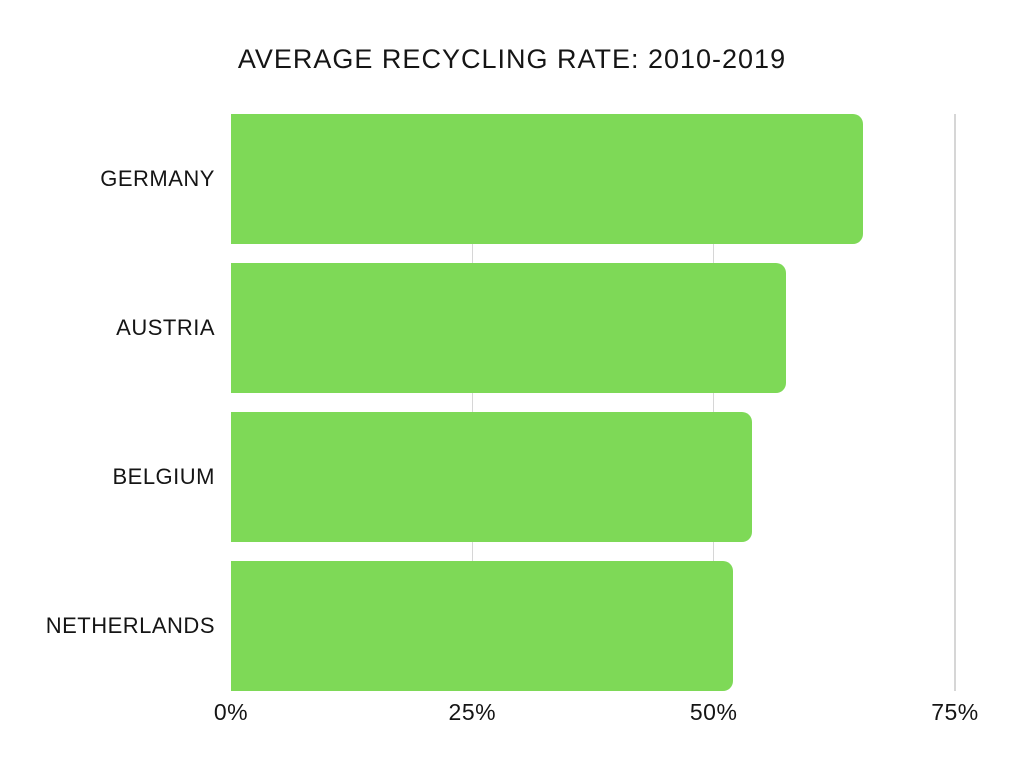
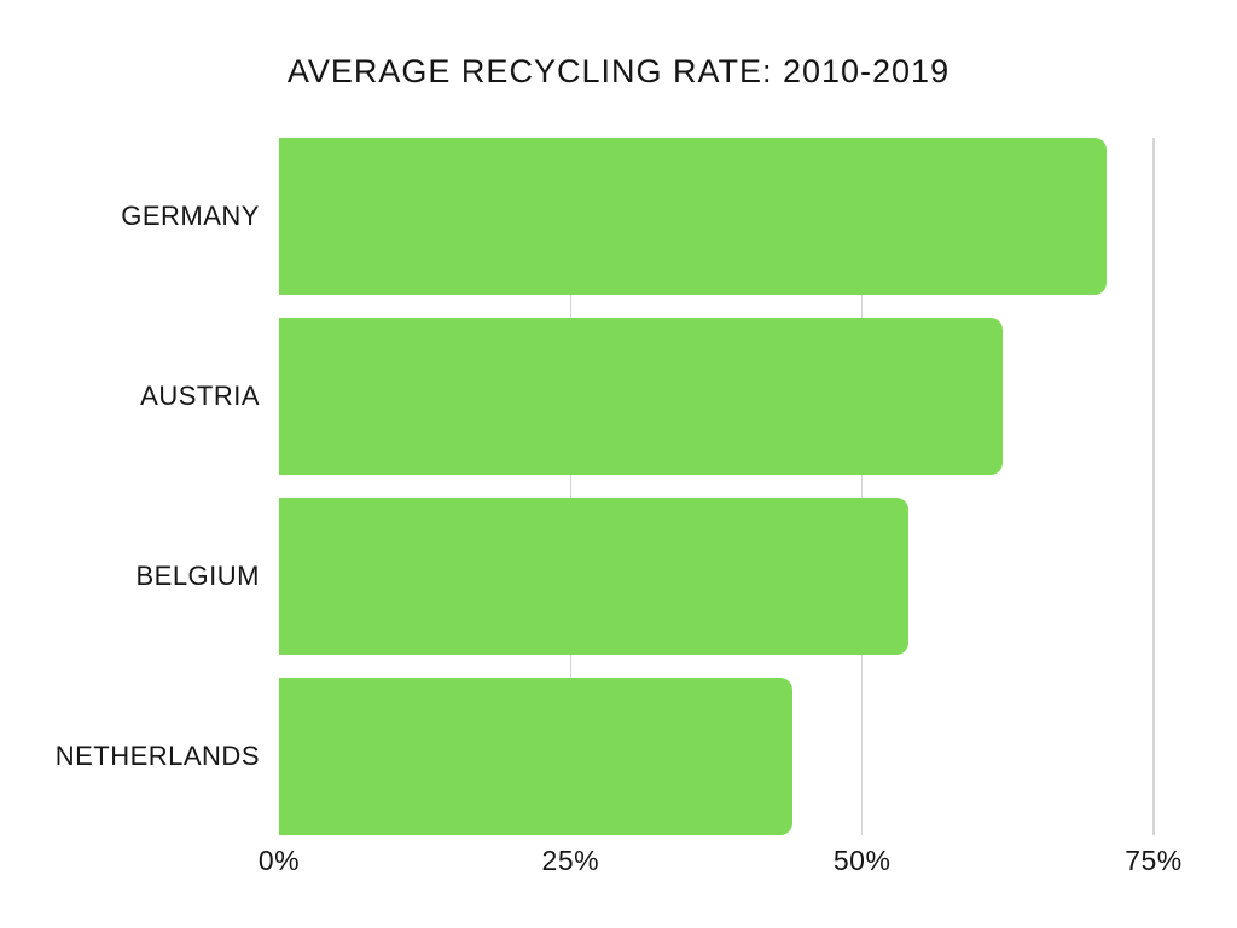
GERMANY: 66% -> 71%
AUSTRIA: 58% -> 62%
NETHERLANDS: 52% -> 44%
